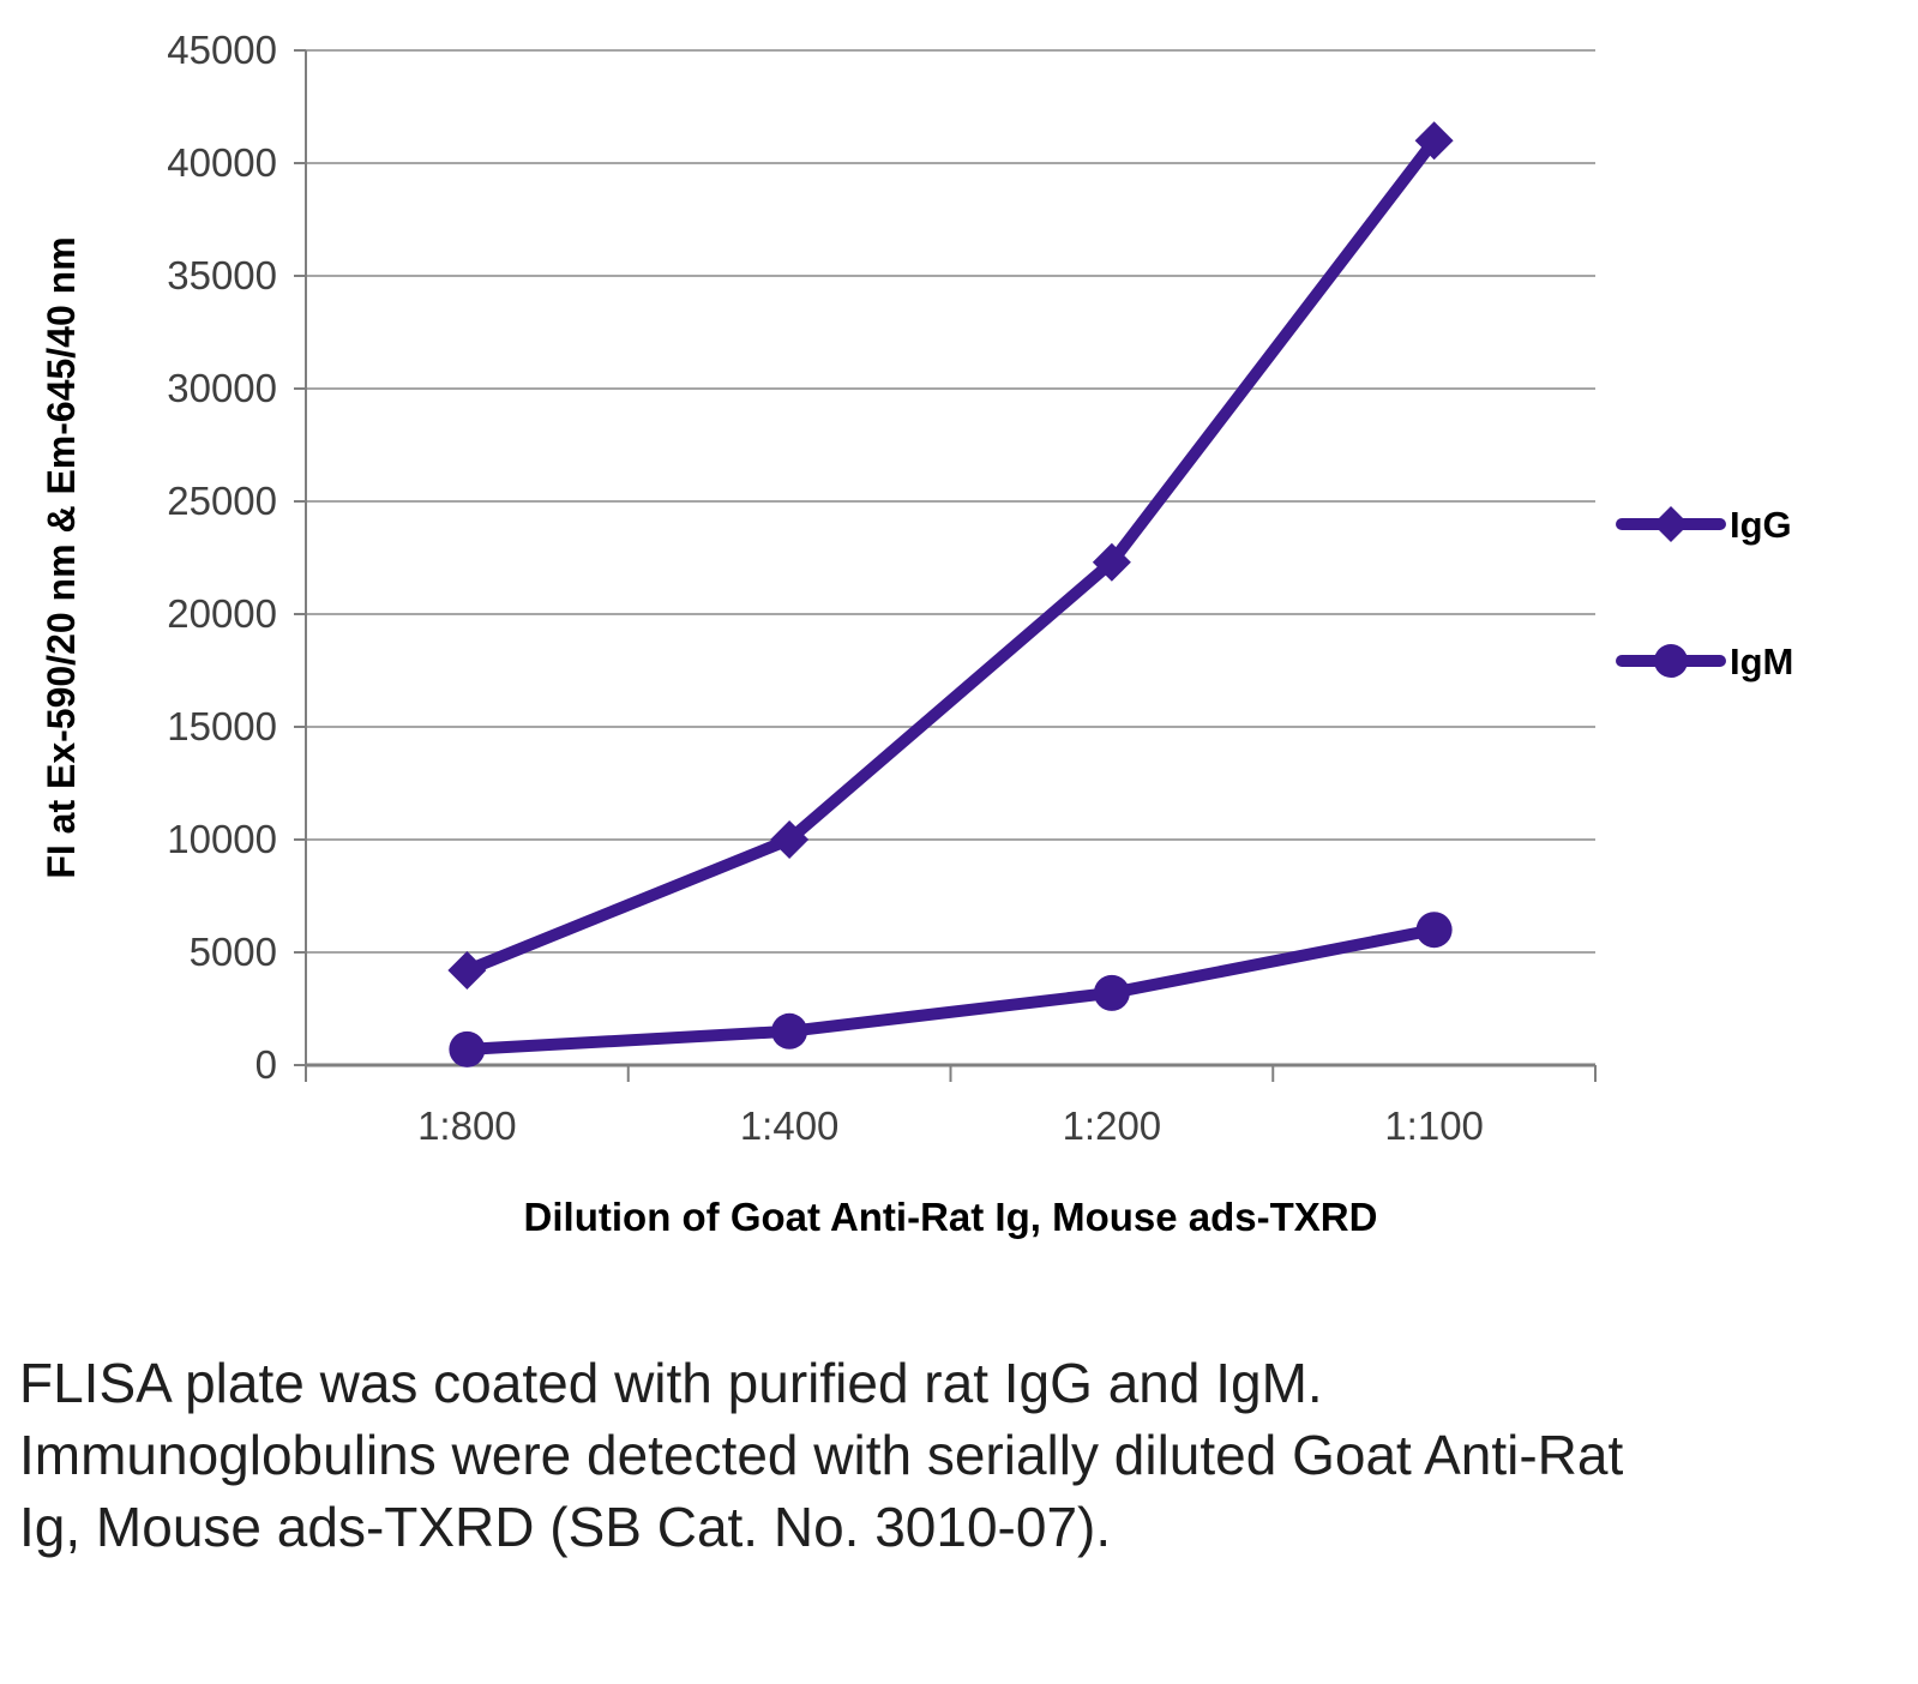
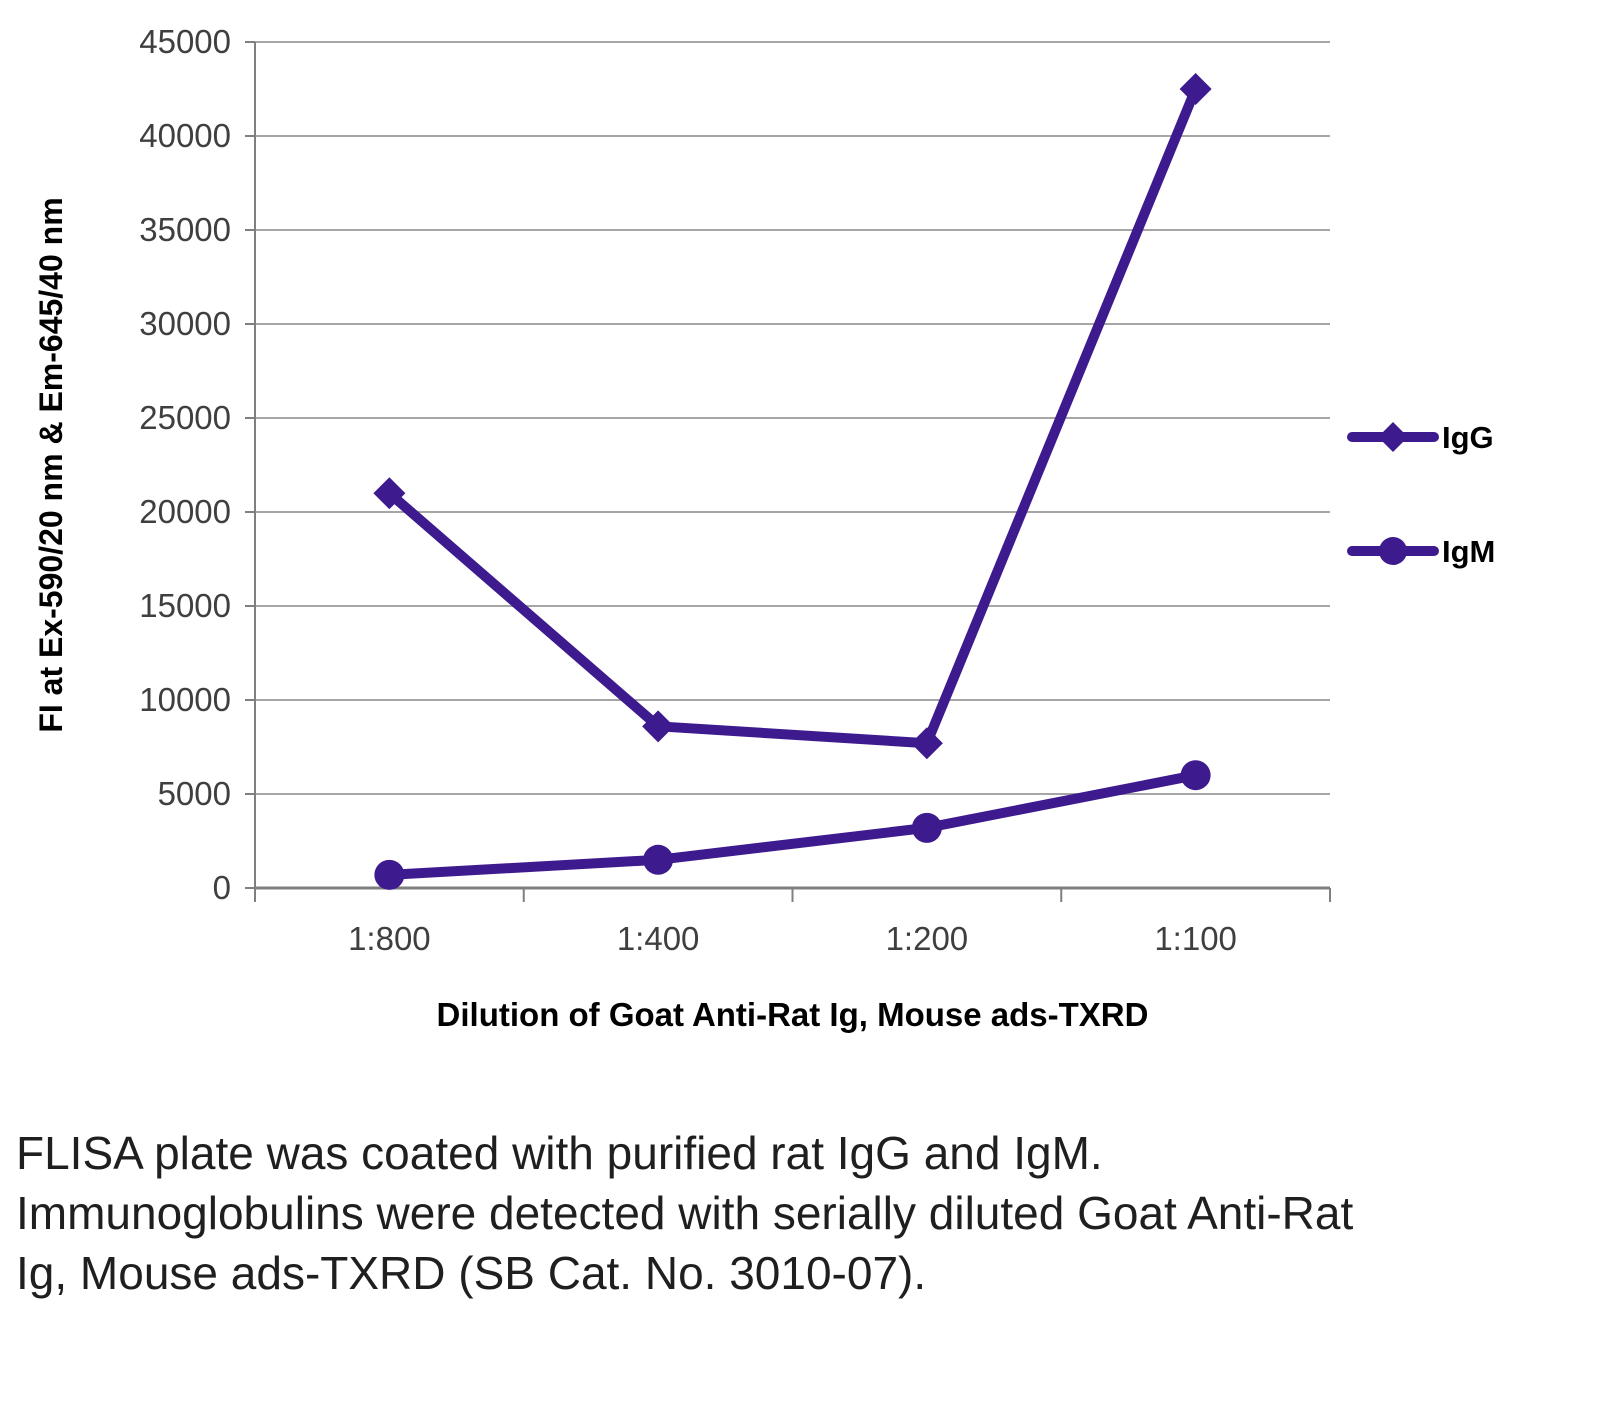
IgG/1:800: 4200 -> 21000
IgG/1:400: 10000 -> 8600
IgG/1:200: 22300 -> 7700
IgG/1:100: 41000 -> 42500
